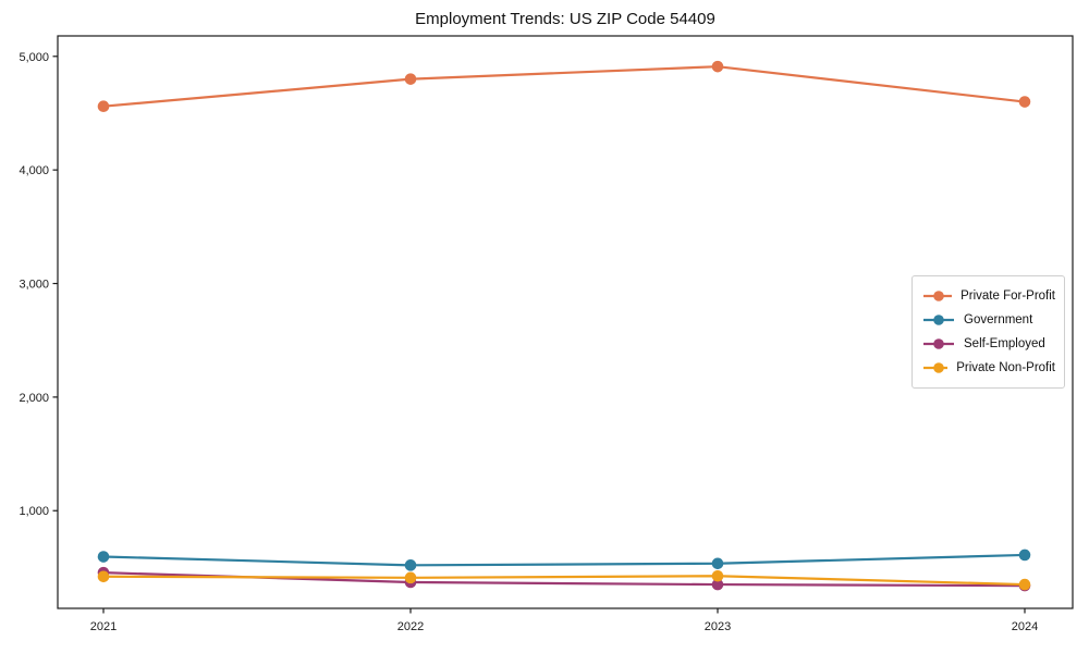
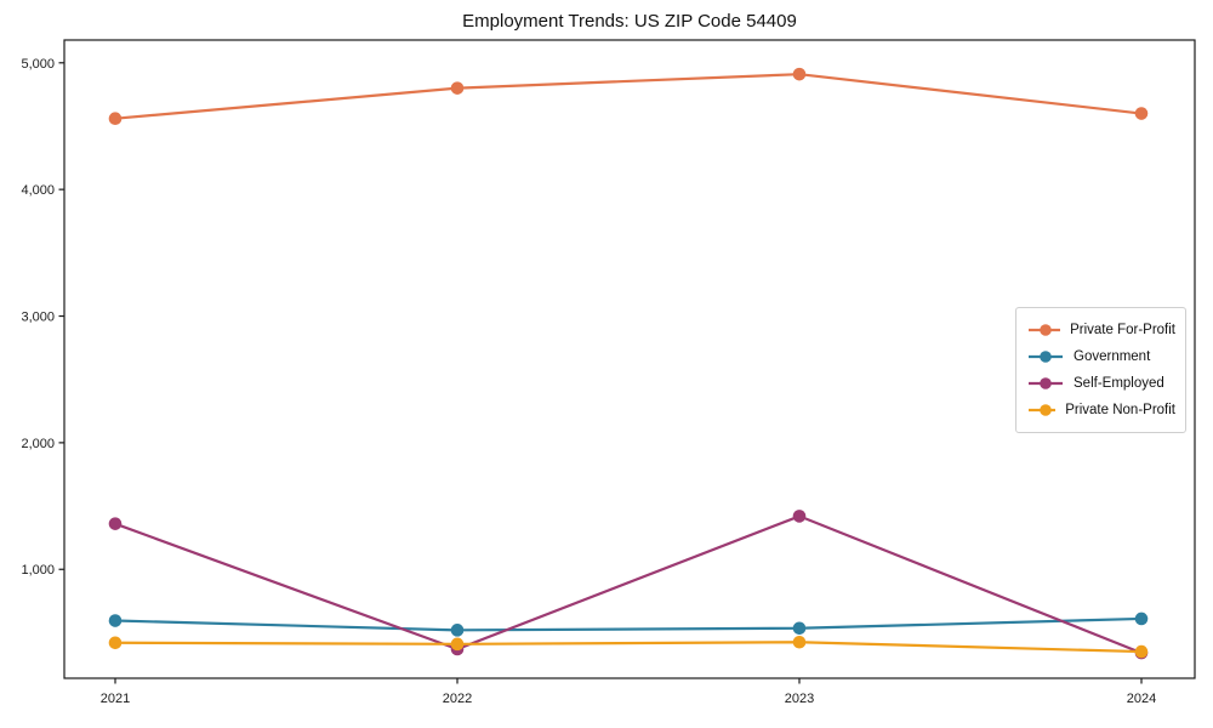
Self-Employed/2021: 460 -> 1360
Self-Employed/2023: 350 -> 1420
